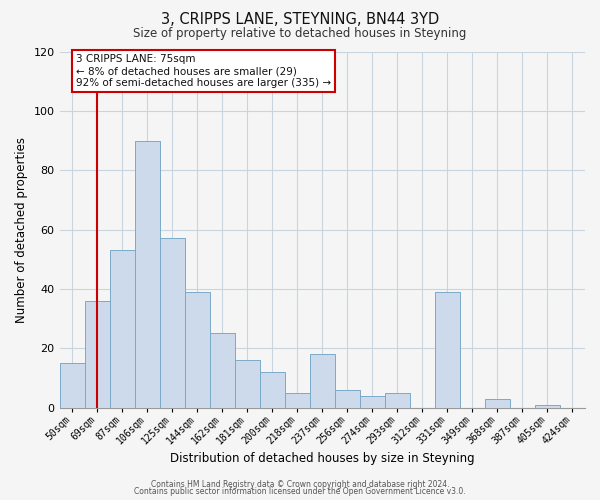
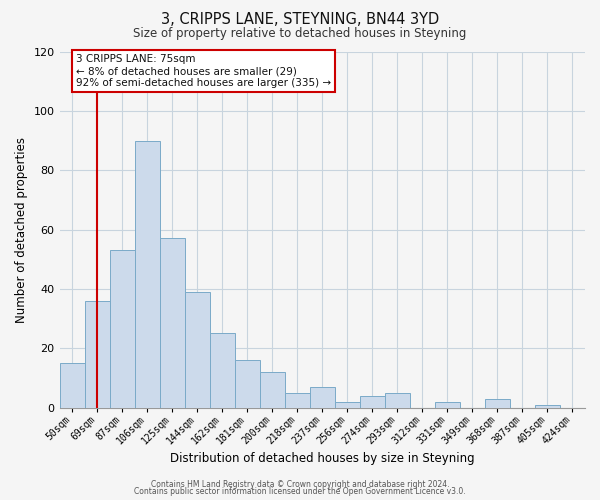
237sqm: 18 -> 7
256sqm: 6 -> 2
331sqm: 39 -> 2
